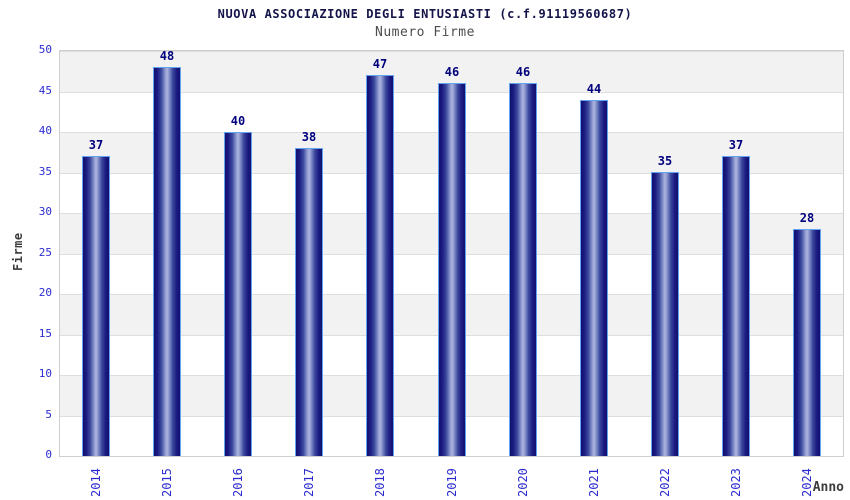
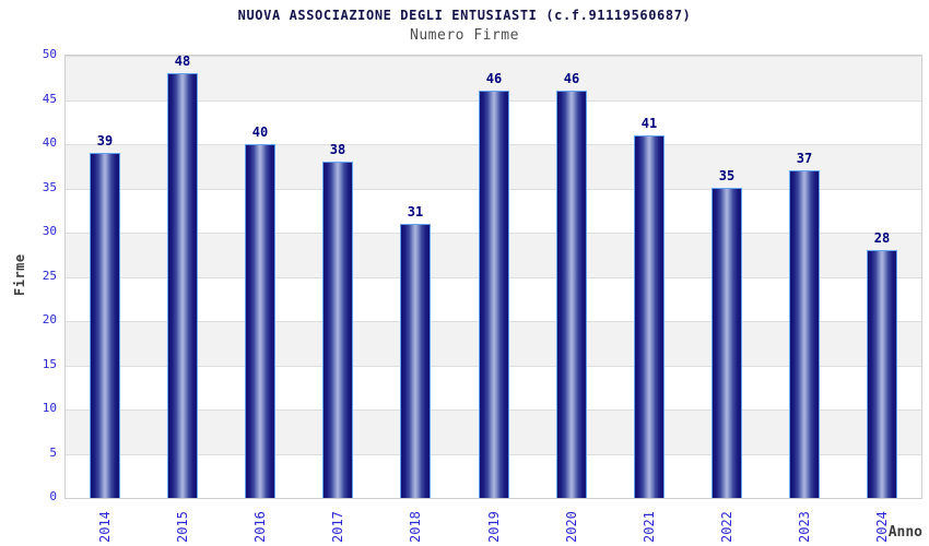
2014: 37 -> 39
2018: 47 -> 31
2021: 44 -> 41
